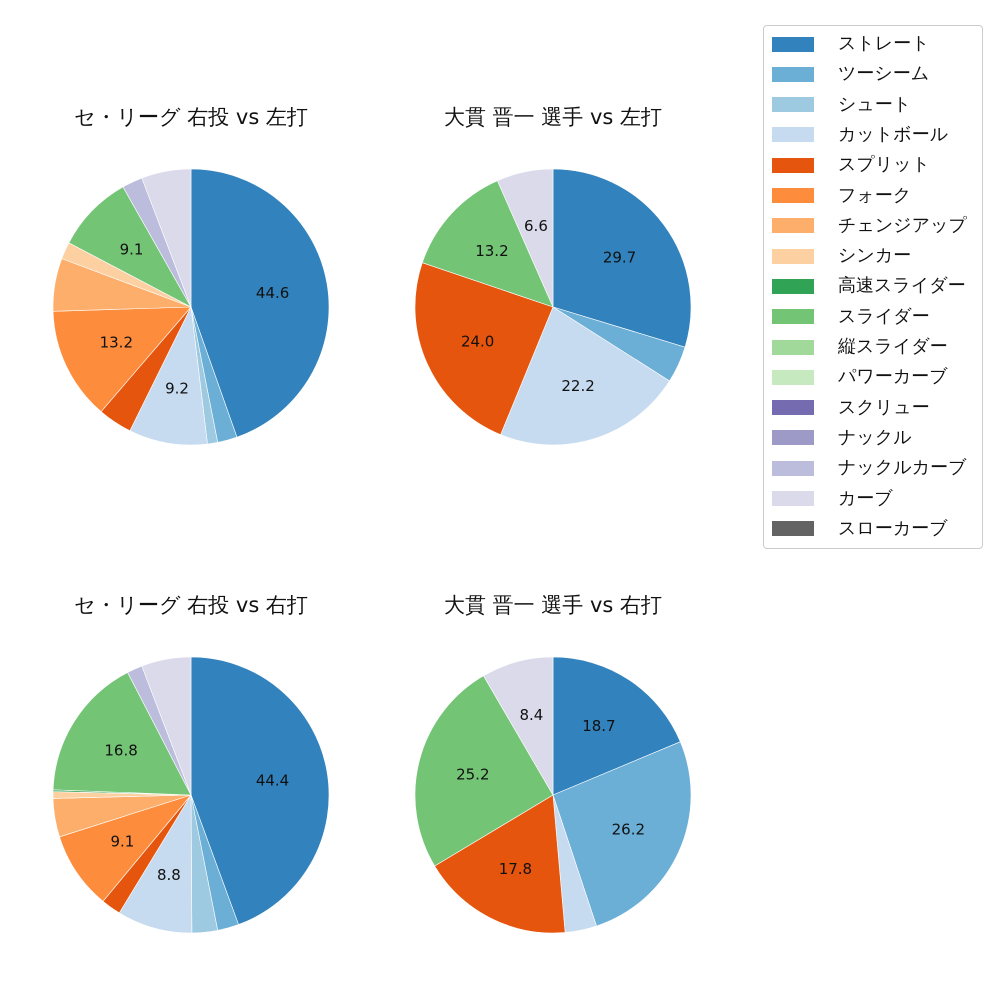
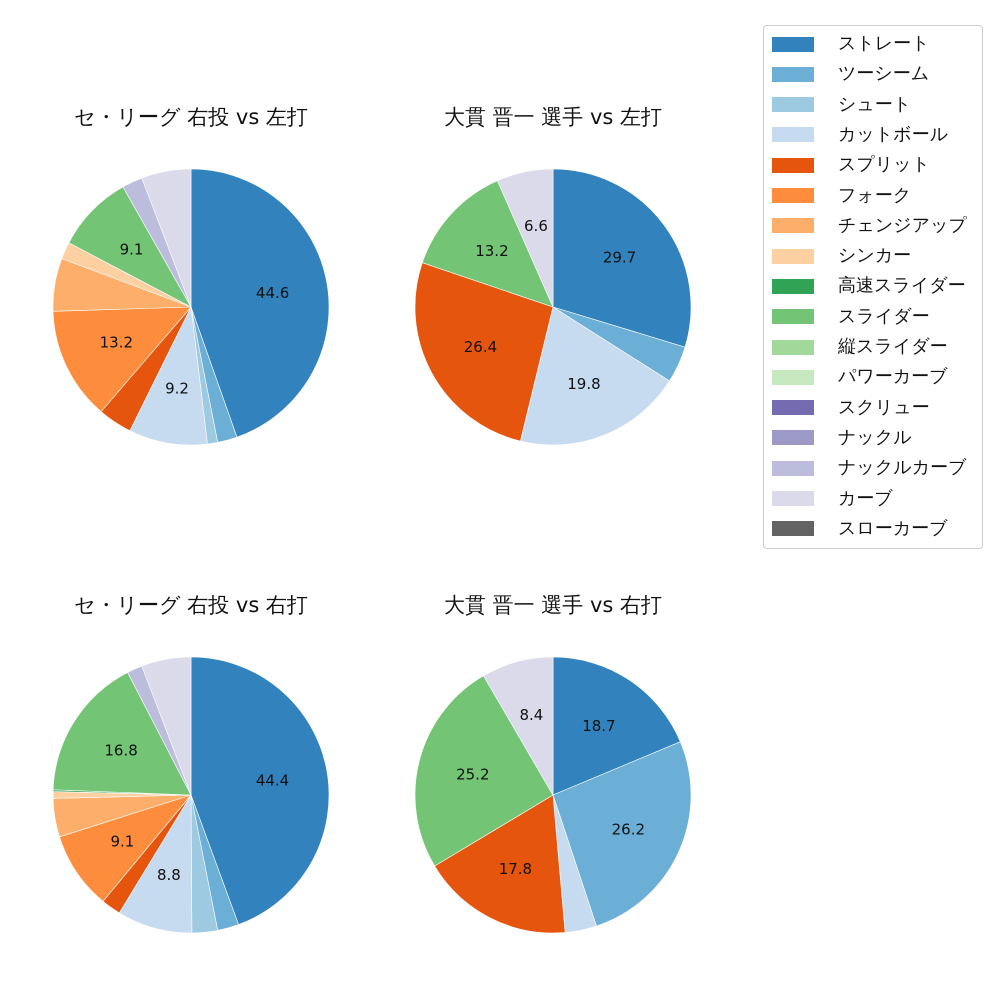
大貫 晋一 選手 vs 左打/カットボール: 22.2 -> 19.8
大貫 晋一 選手 vs 左打/スプリット: 24.0 -> 26.4
